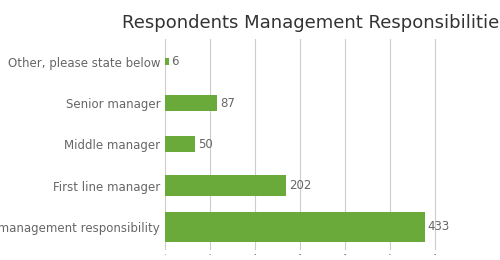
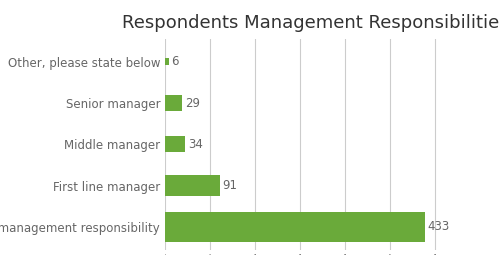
Senior manager: 87 -> 29
Middle manager: 50 -> 34
First line manager: 202 -> 91
